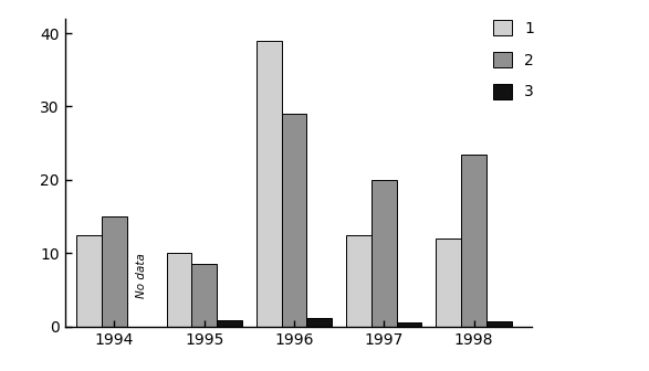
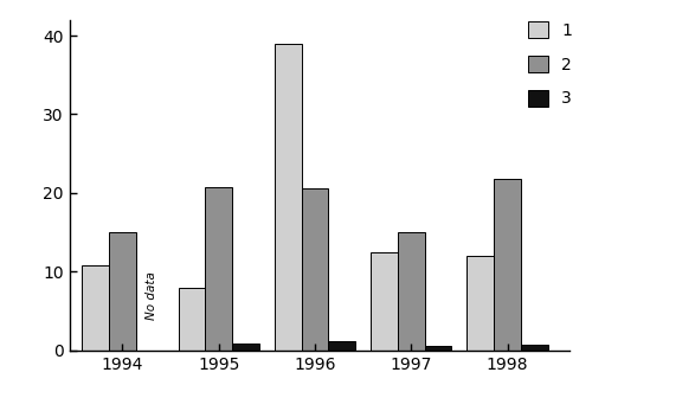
1/1994: 12.5 -> 10.8
1/1995: 10.0 -> 8.0
2/1995: 8.5 -> 20.8
2/1996: 29.0 -> 20.6
2/1997: 20.0 -> 15.0
2/1998: 23.5 -> 21.8
